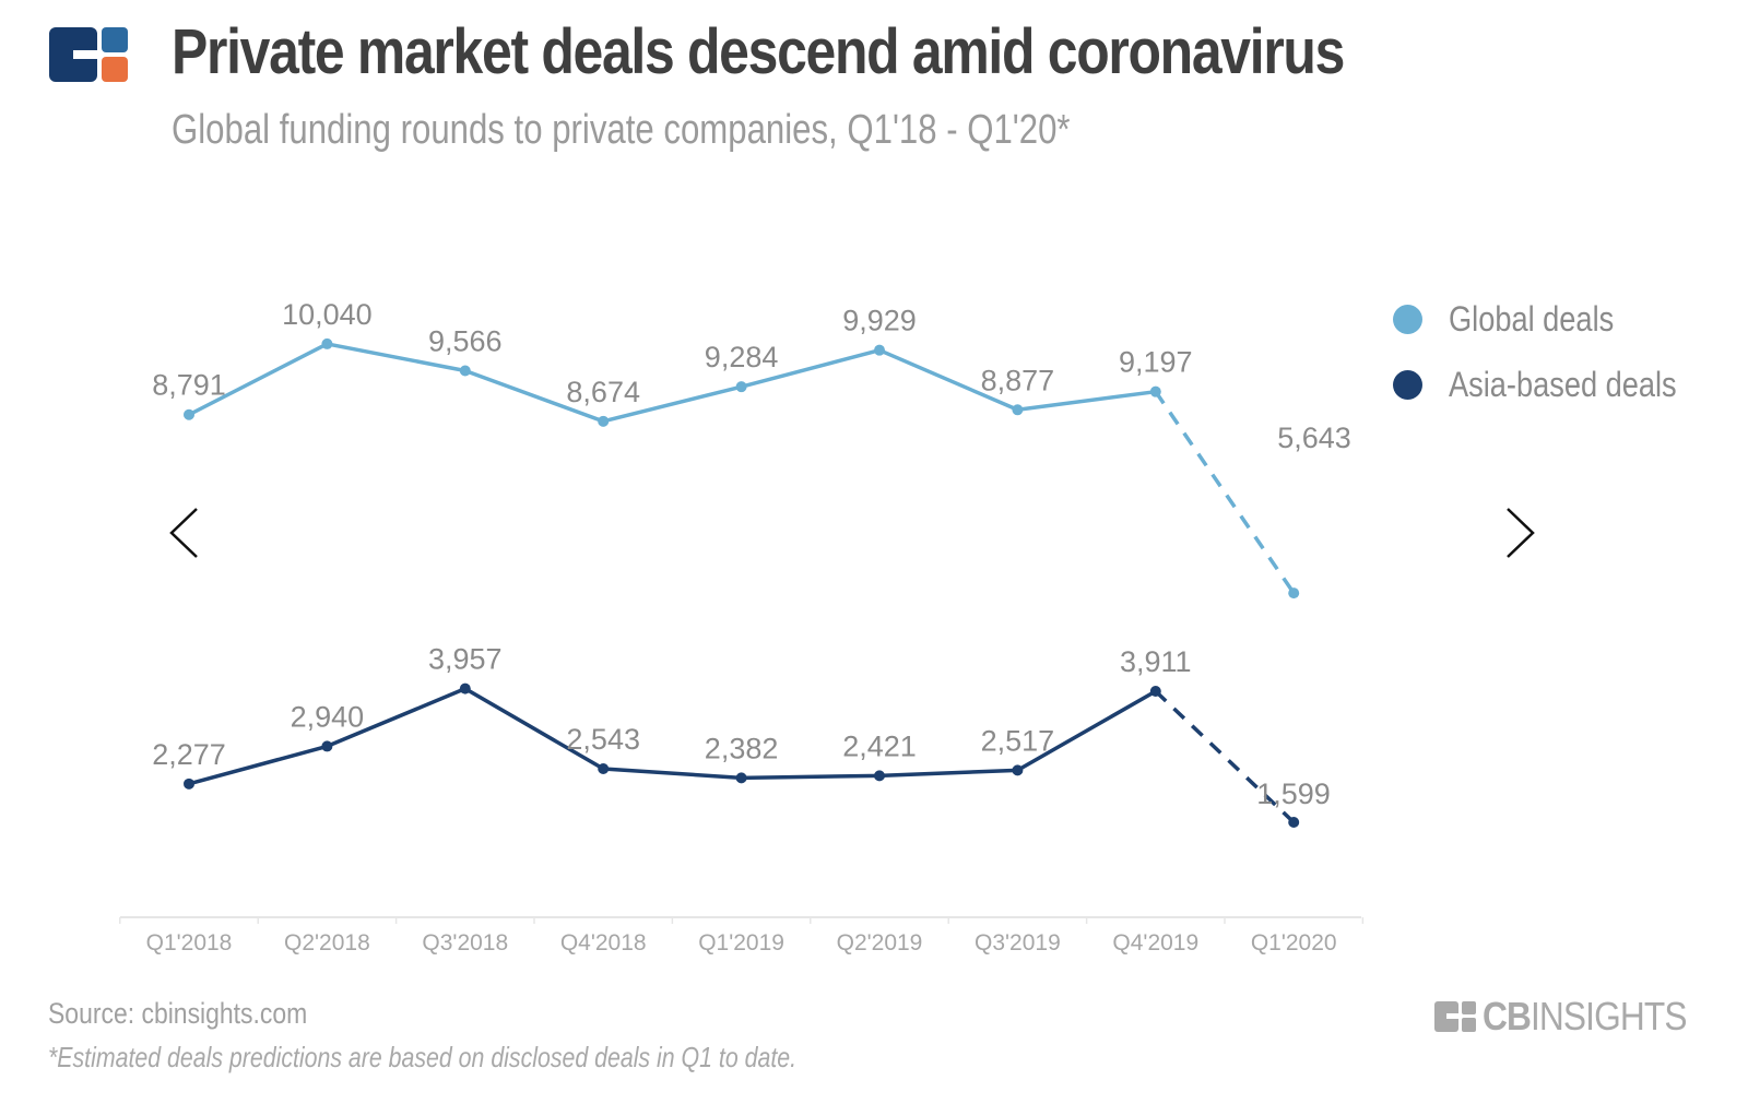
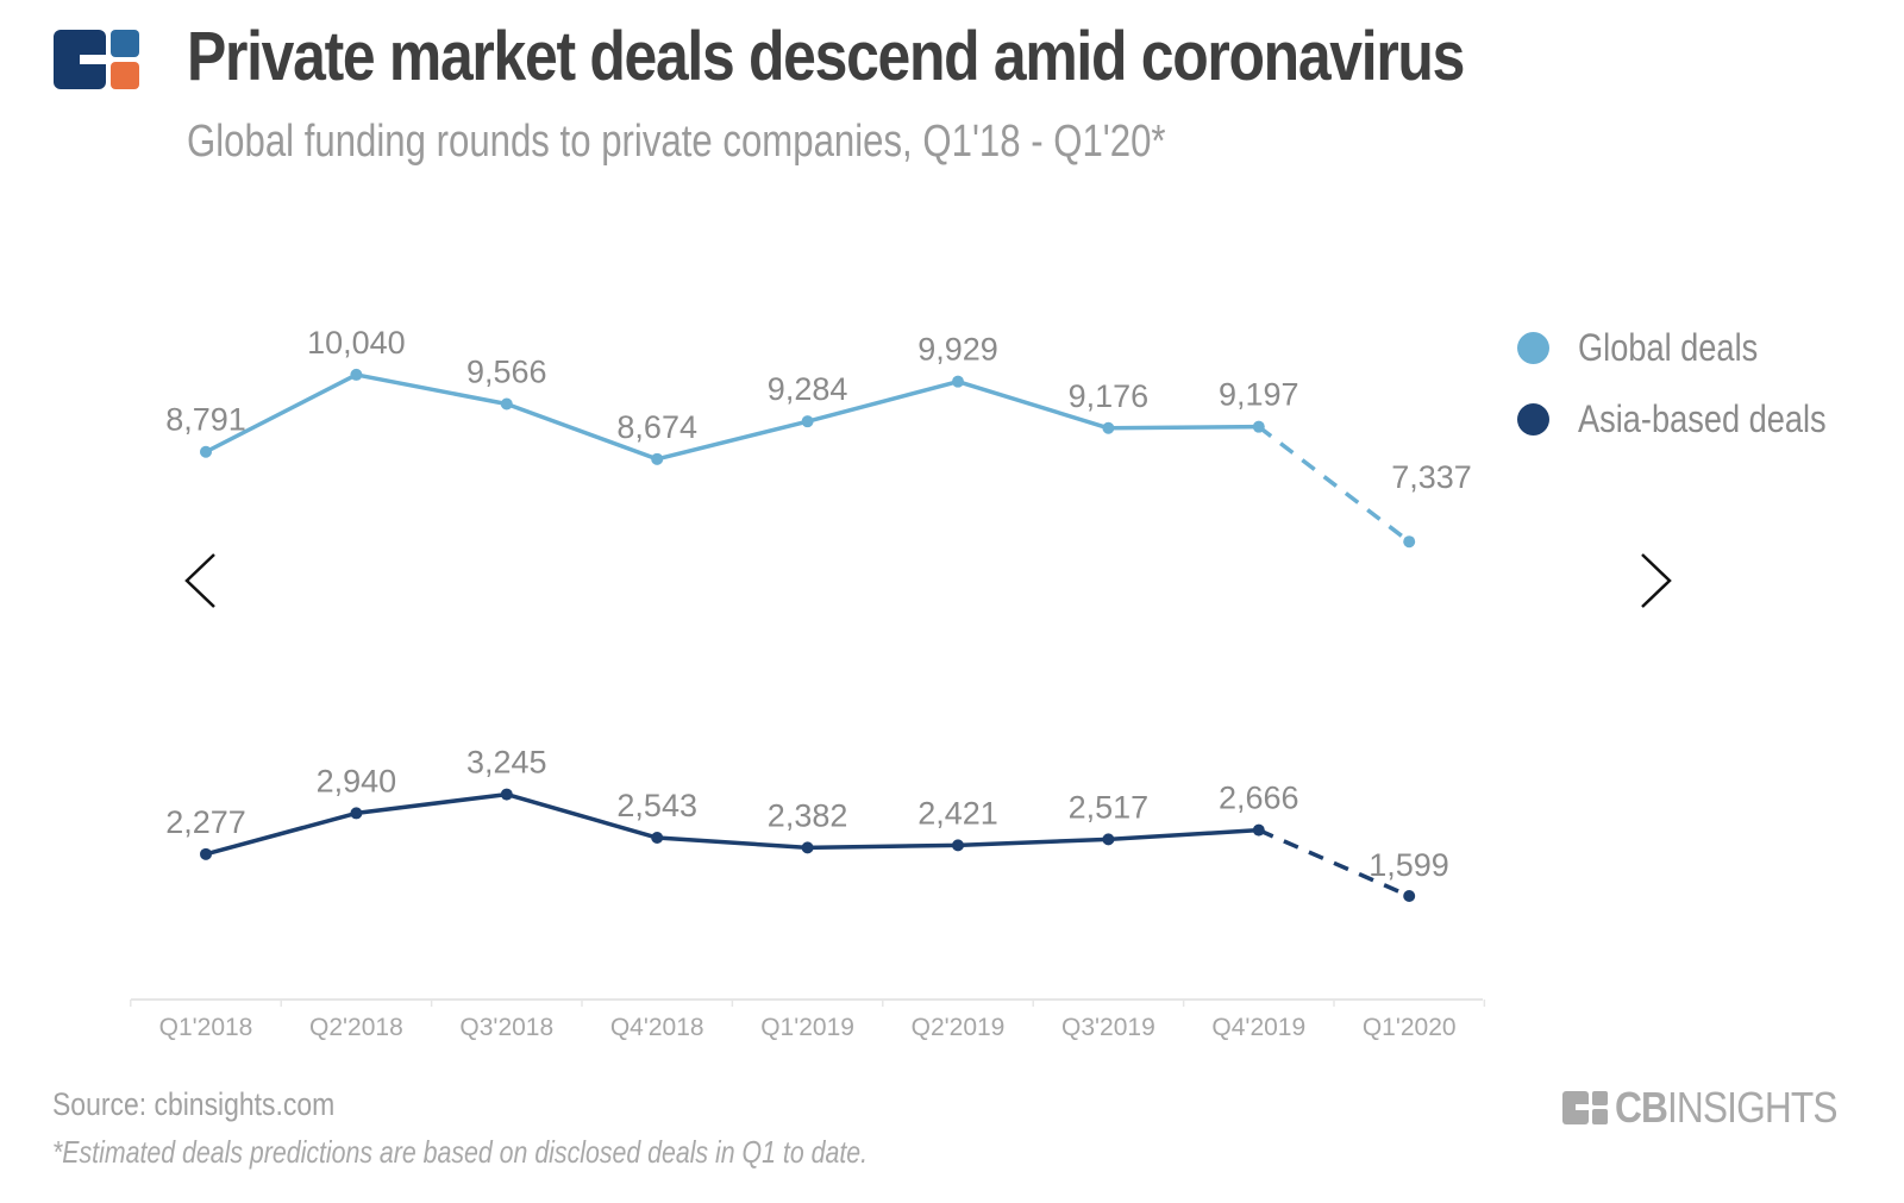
Asia-based deals/Q3'2018: 3,957 -> 3,245
Global deals/Q3'2019: 8,877 -> 9,176
Asia-based deals/Q4'2019: 3,911 -> 2,666
Global deals/Q1'2020: 5,643 -> 7,337
